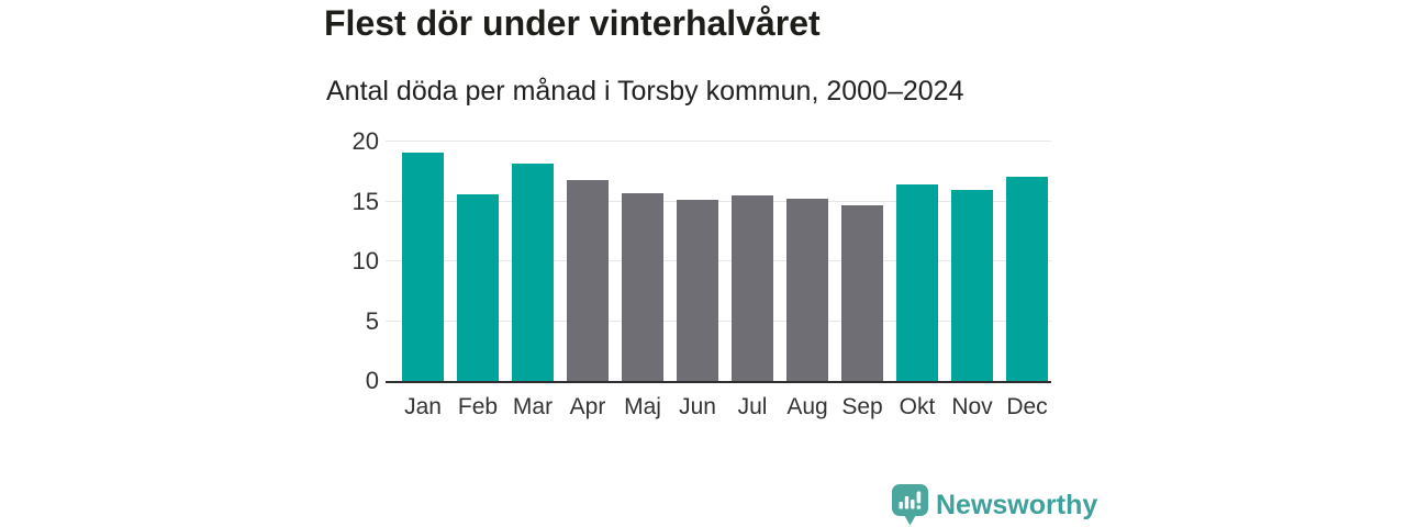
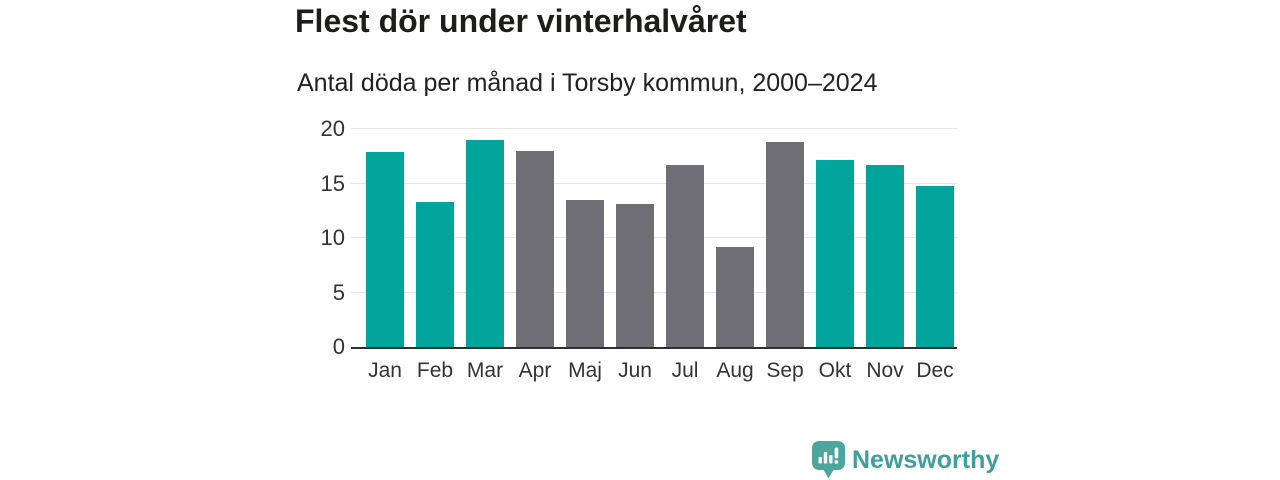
Jan: 19.1 -> 17.9
Feb: 15.6 -> 13.3
Mar: 18.2 -> 19.0
Apr: 16.8 -> 18.0
Maj: 15.7 -> 13.5
Jun: 15.1 -> 13.1
Jul: 15.5 -> 16.7
Aug: 15.2 -> 9.2
Sep: 14.7 -> 18.8
Okt: 16.4 -> 17.2
Nov: 16.0 -> 16.7
Dec: 17.1 -> 14.8
